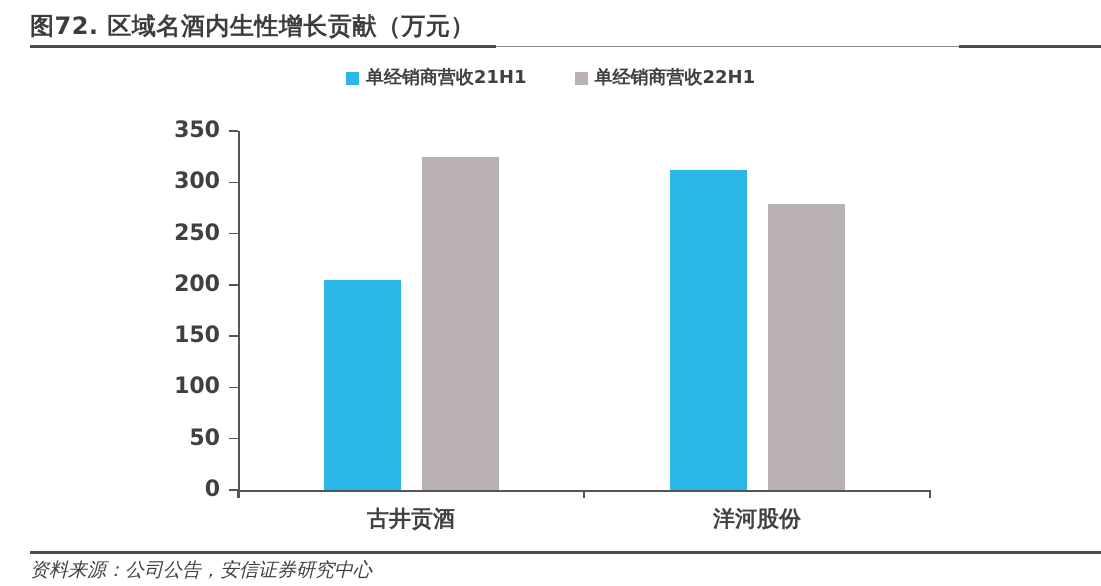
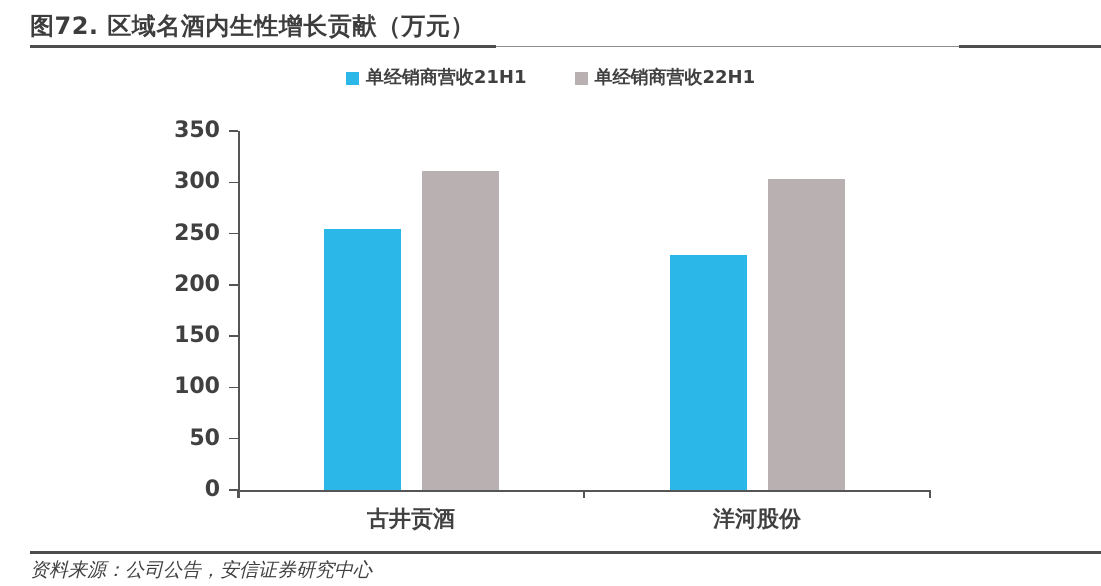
单经销商营收21H1/古井贡酒: 205 -> 254
单经销商营收22H1/古井贡酒: 325 -> 311
单经销商营收21H1/洋河股份: 312 -> 229
单经销商营收22H1/洋河股份: 279 -> 303
